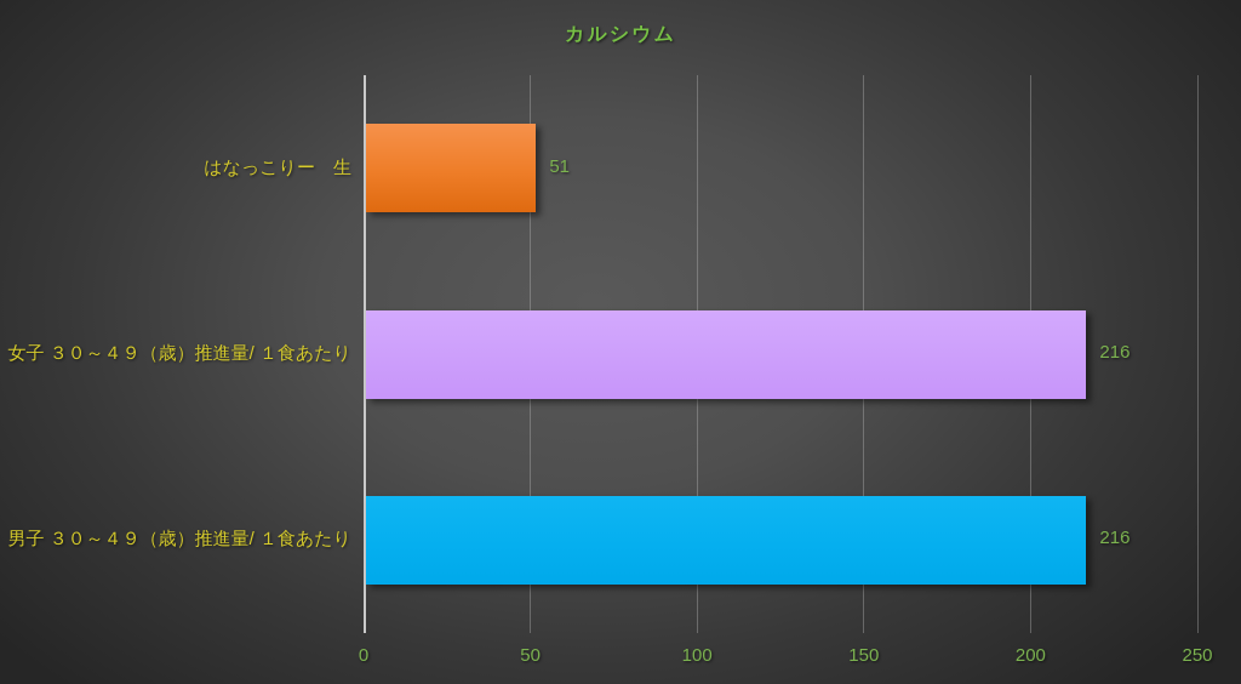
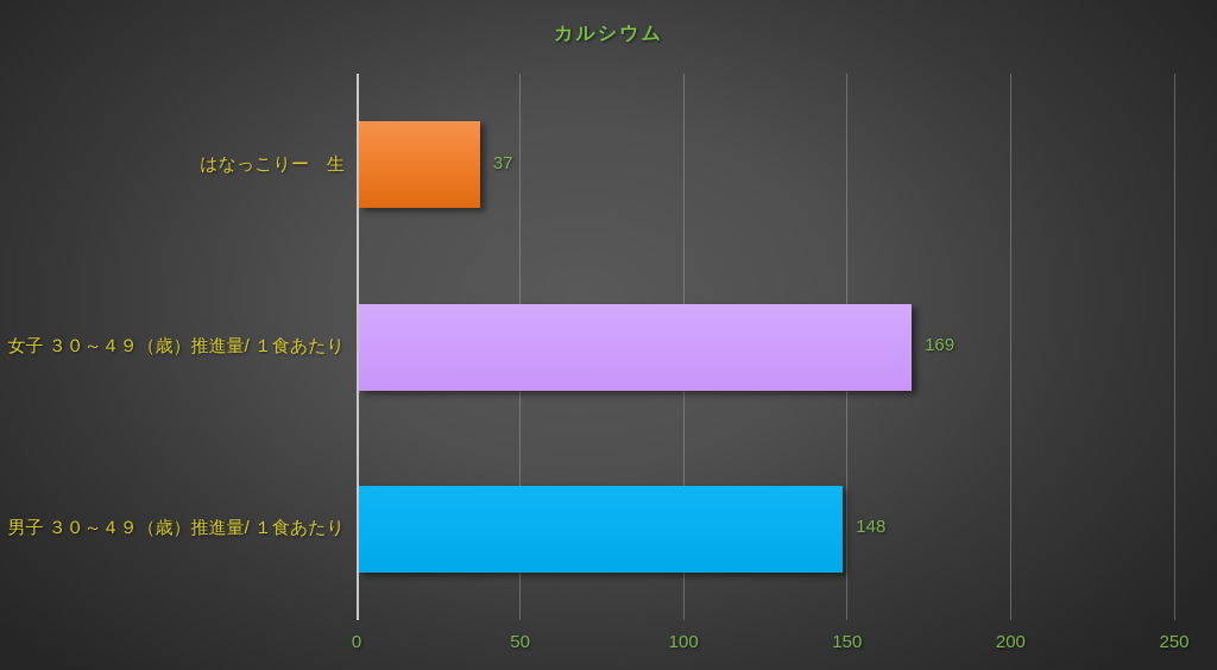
はなっこりー 生: 51 -> 37
女子 ３０～４９（歳）推進量/ １食あたり: 216 -> 169
男子 ３０～４９（歳）推進量/ １食あたり: 216 -> 148
